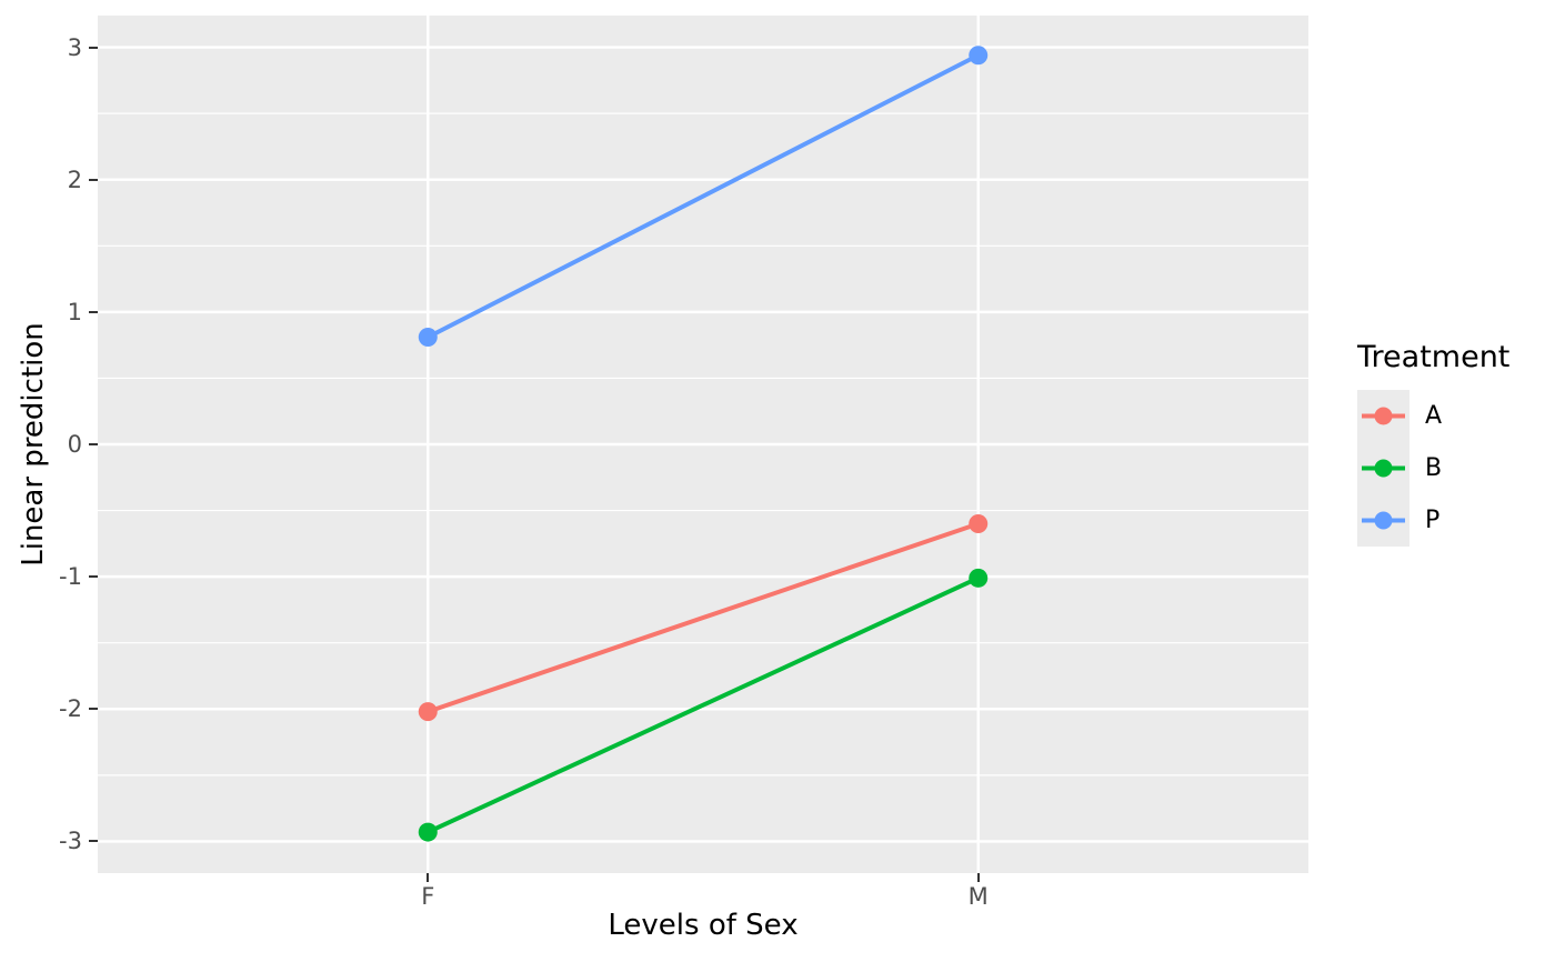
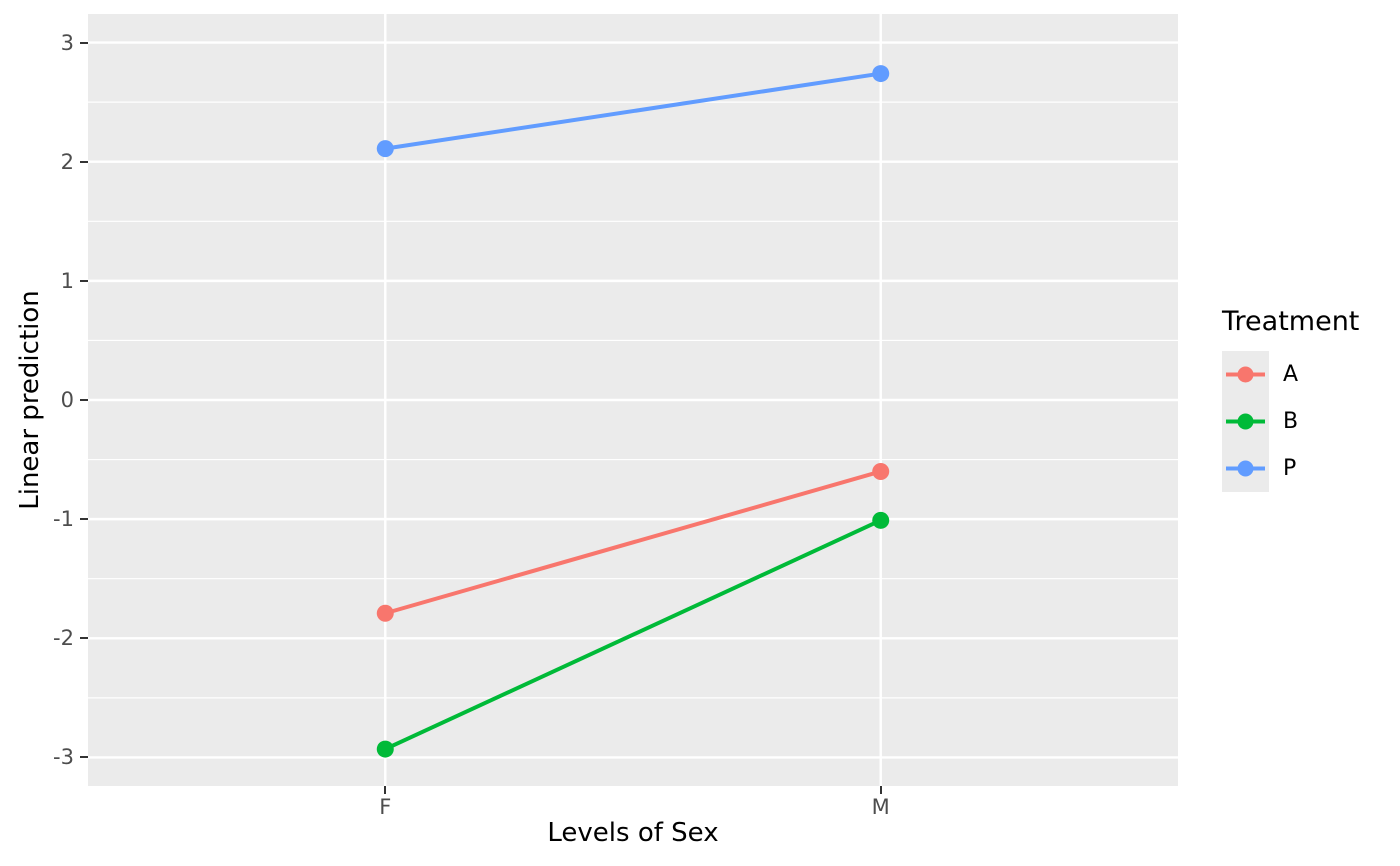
A/F: -2.02 -> -1.79
P/F: 0.81 -> 2.11
P/M: 2.94 -> 2.74
